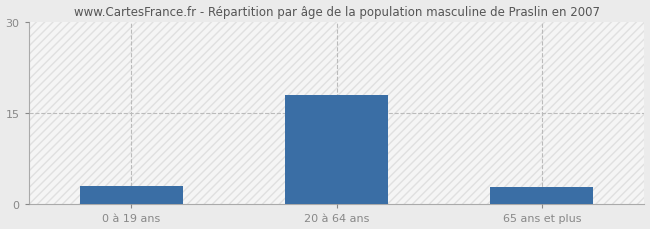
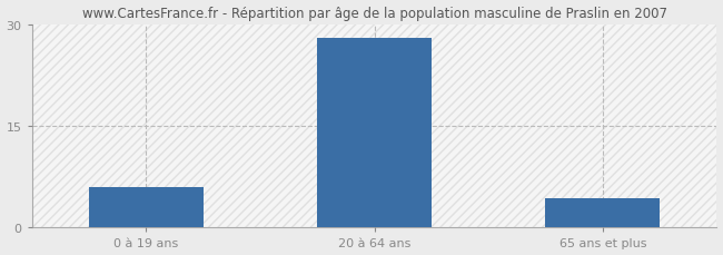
0 à 19 ans: 3.0 -> 6.0
20 à 64 ans: 18.0 -> 28.0
65 ans et plus: 2.8 -> 4.4
